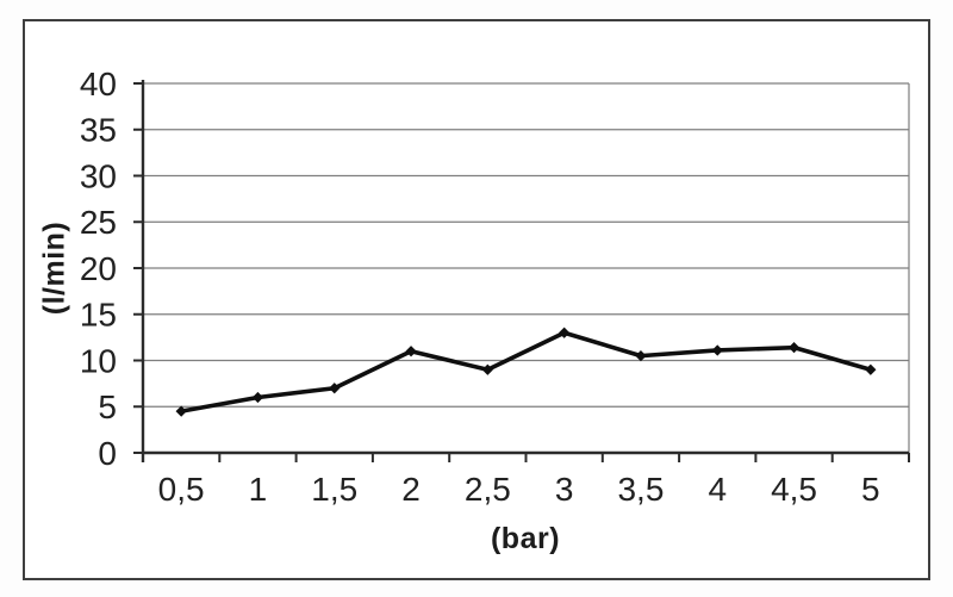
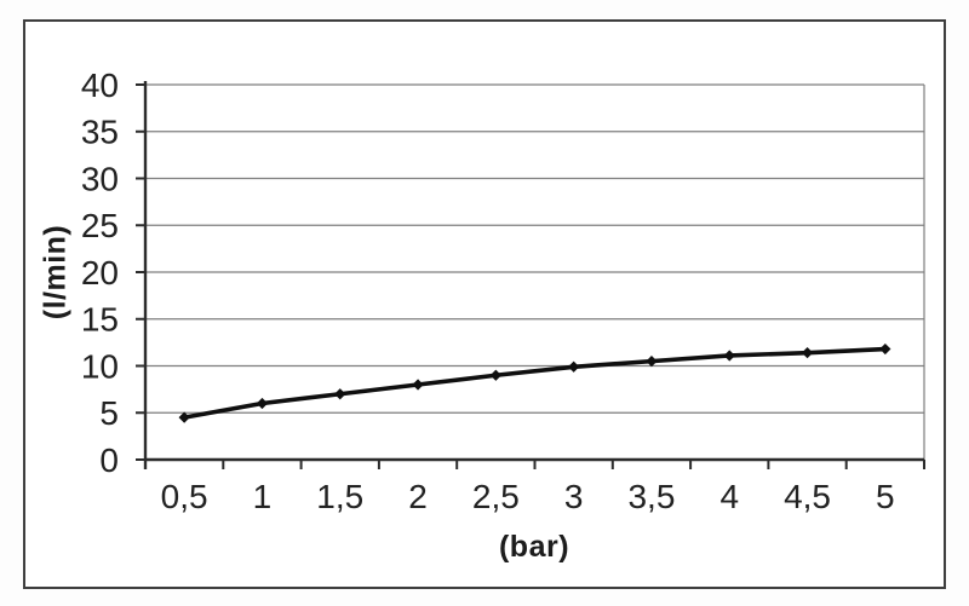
2: 11 -> 8
3: 13 -> 10
5: 9 -> 12
